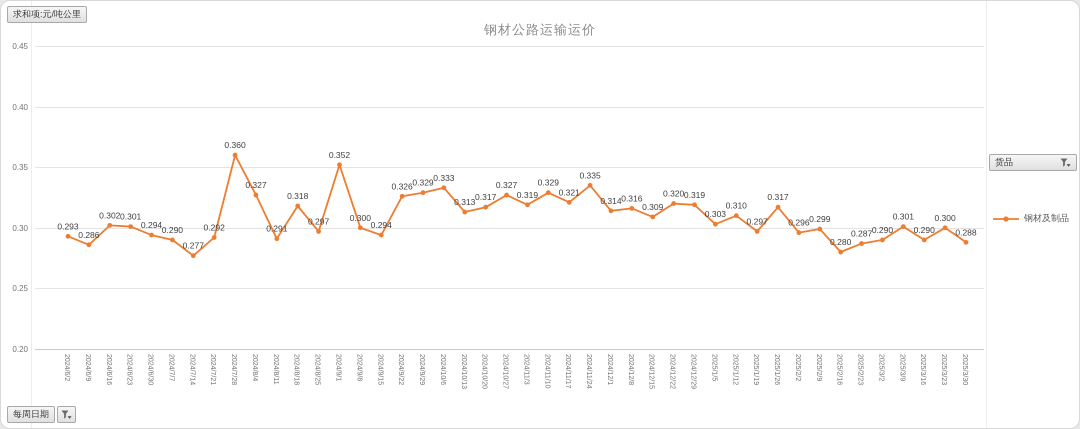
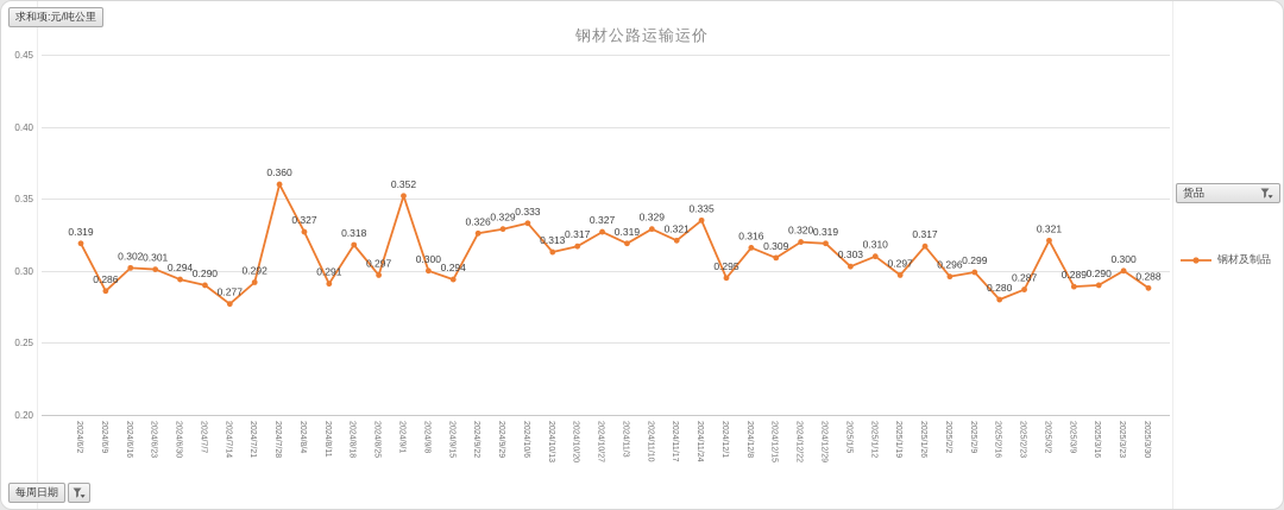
2024/6/2: 0.293 -> 0.319
2024/12/1: 0.314 -> 0.295
2025/3/2: 0.290 -> 0.321
2025/3/9: 0.301 -> 0.289
